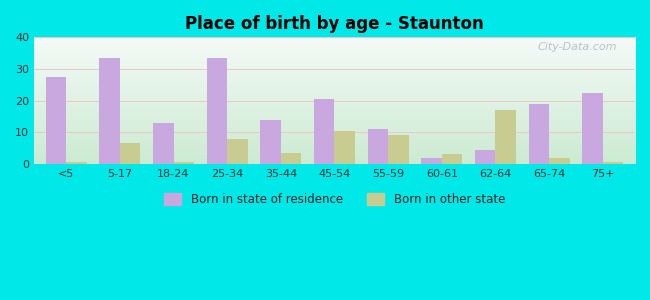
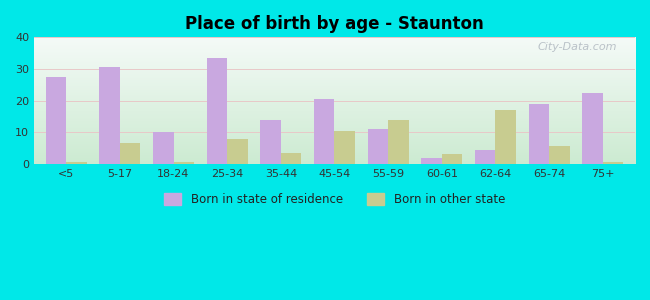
Born in state of residence/5-17: 33.5 -> 30.5
Born in state of residence/18-24: 13.0 -> 10.0
Born in other state/55-59: 9.0 -> 14.0
Born in other state/65-74: 2.0 -> 5.5
